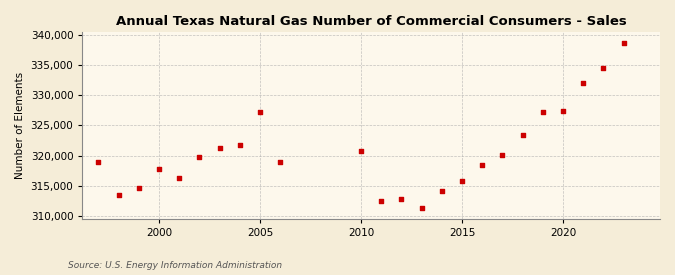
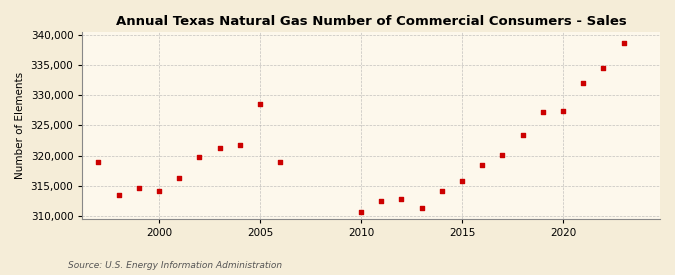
2000: 317,800 -> 314,200
2005: 327,200 -> 328,600
2010: 320,800 -> 310,700
